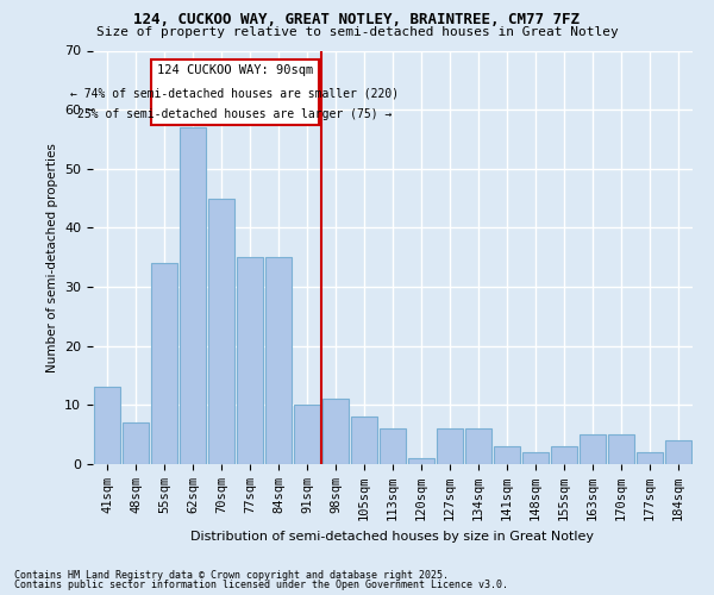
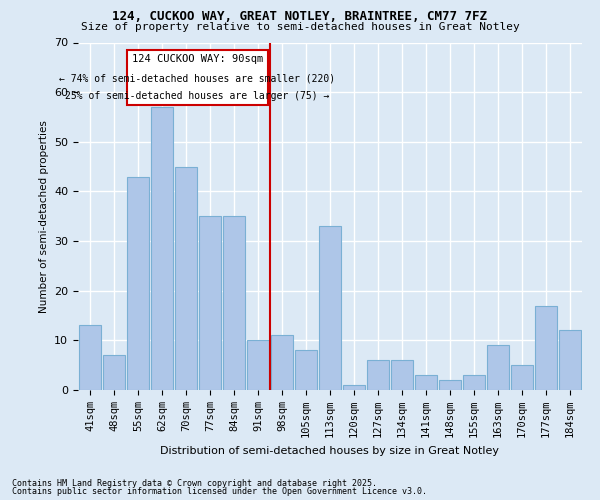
55sqm: 34 -> 43
113sqm: 6 -> 33
163sqm: 5 -> 9
177sqm: 2 -> 17
184sqm: 4 -> 12
